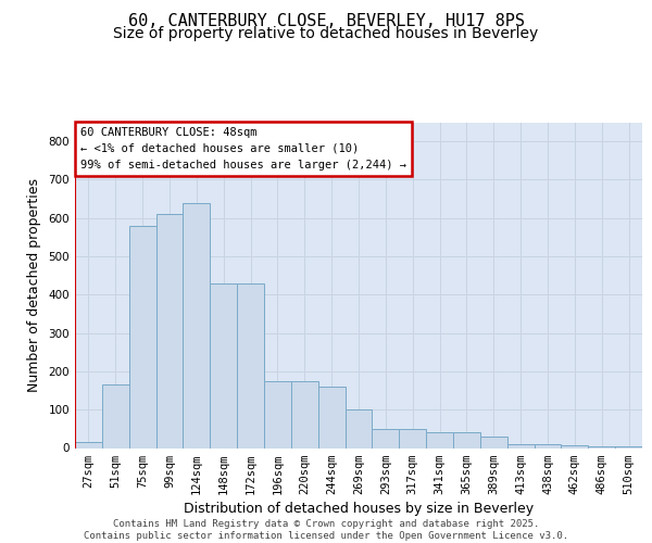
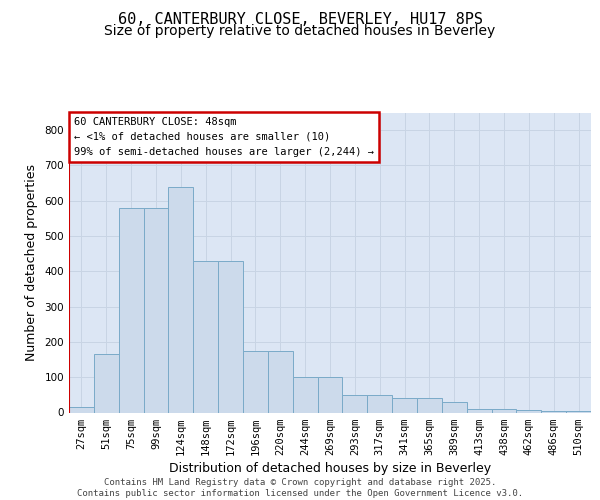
99sqm: 610 -> 580
244sqm: 160 -> 100
